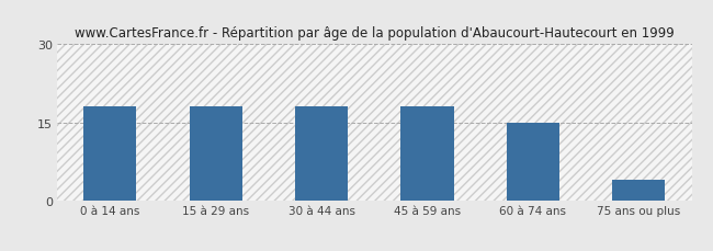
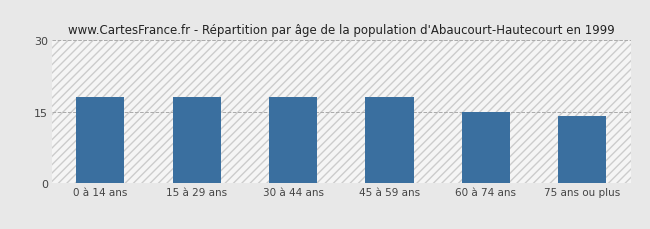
75 ans ou plus: 4 -> 14
